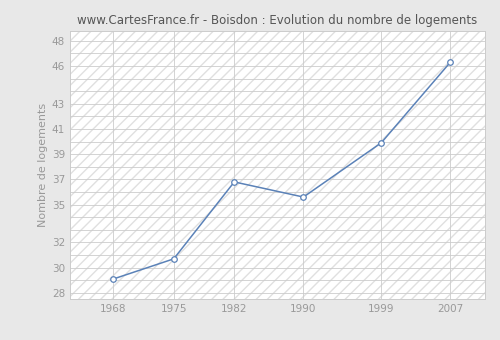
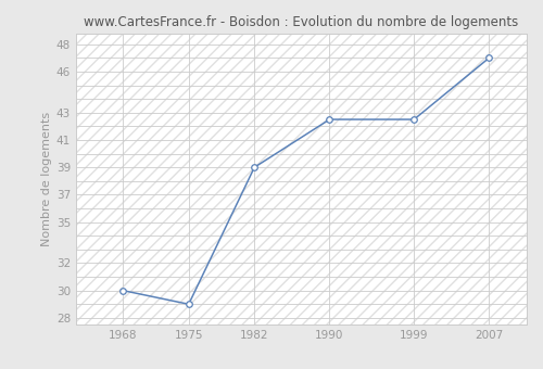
1968: 29.1 -> 30.0
1975: 30.7 -> 29.0
1982: 36.8 -> 39.0
1990: 35.6 -> 42.5
1999: 39.9 -> 42.5
2007: 46.3 -> 47.0
